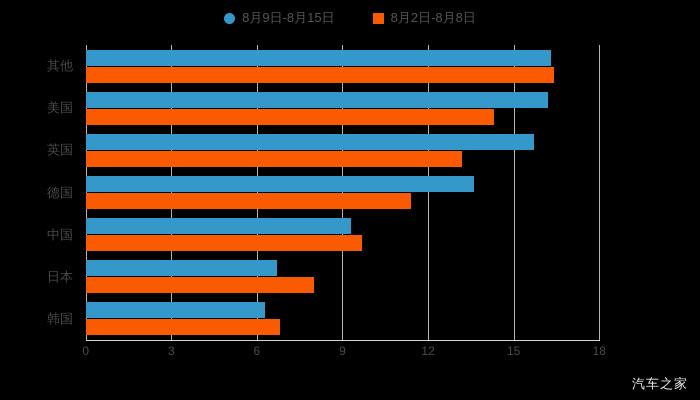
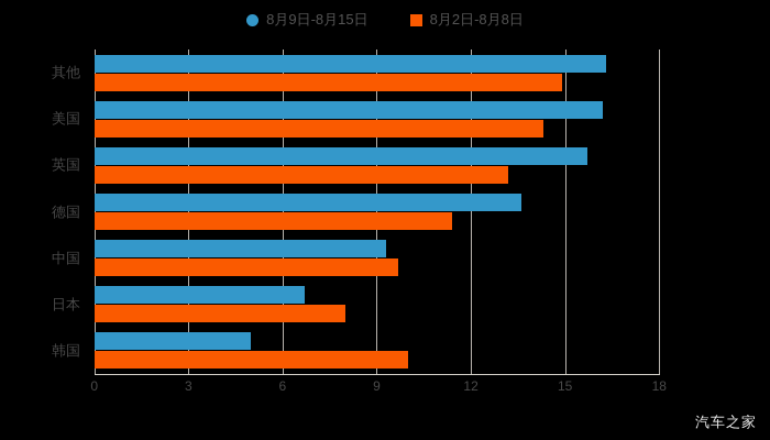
8月2日-8月8日/其他: 16.4 -> 14.9
8月9日-8月15日/韩国: 6.3 -> 5.0
8月2日-8月8日/韩国: 6.8 -> 10.0
